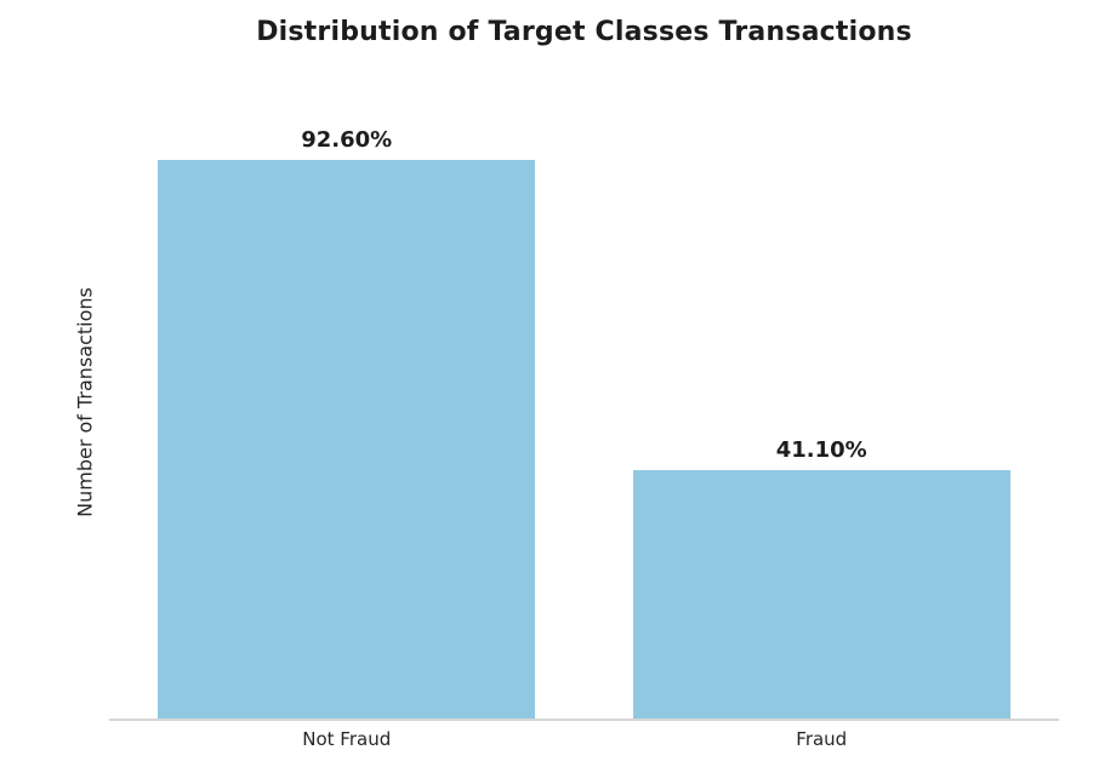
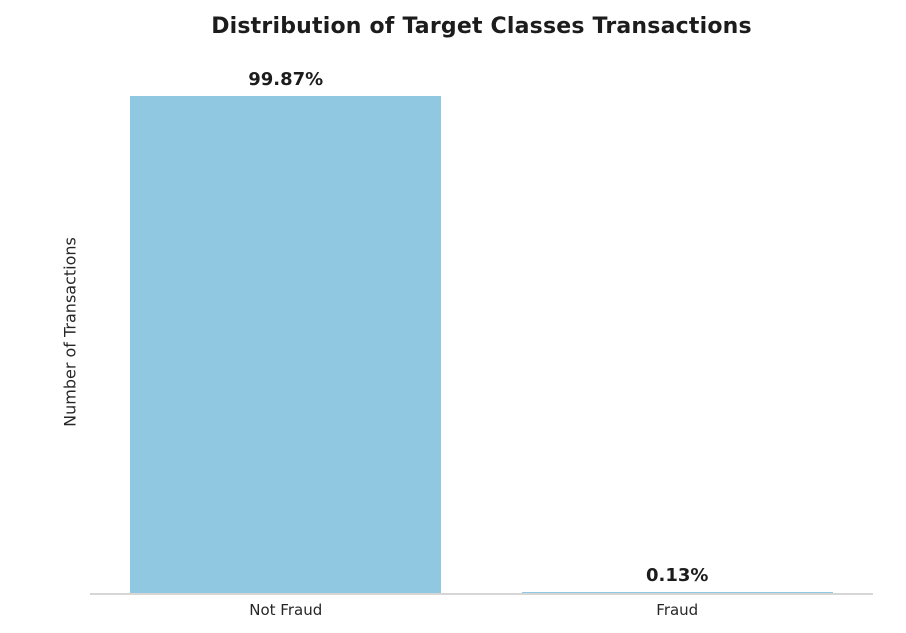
Not Fraud: 92.60% -> 99.87%
Fraud: 41.10% -> 0.13%
